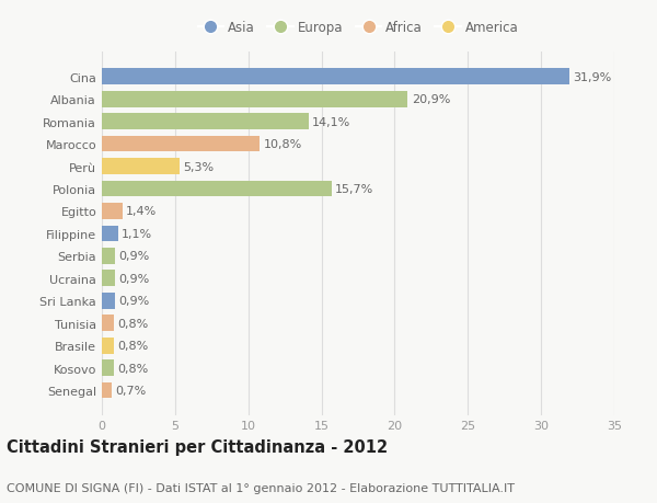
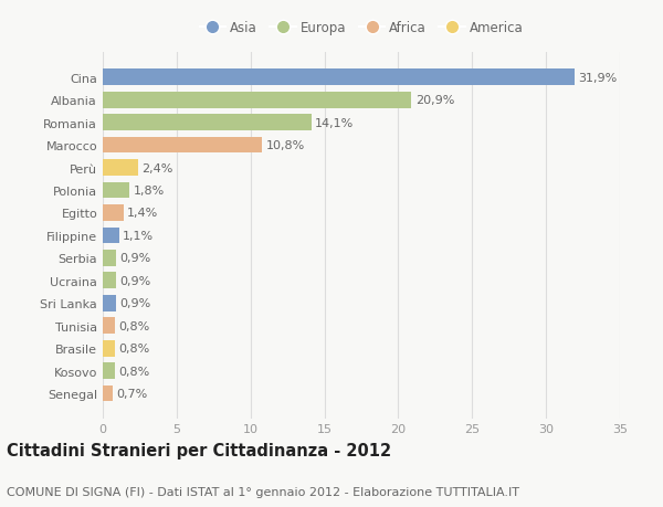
Perù: 5,3% -> 2,4%
Polonia: 15,7% -> 1,8%
